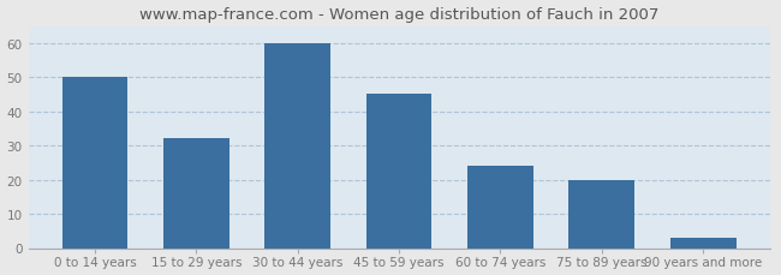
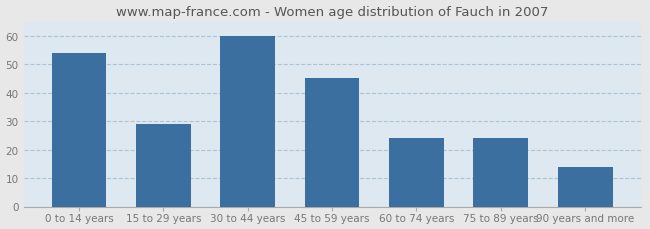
0 to 14 years: 50 -> 54
15 to 29 years: 32 -> 29
75 to 89 years: 20 -> 24
90 years and more: 3 -> 14
